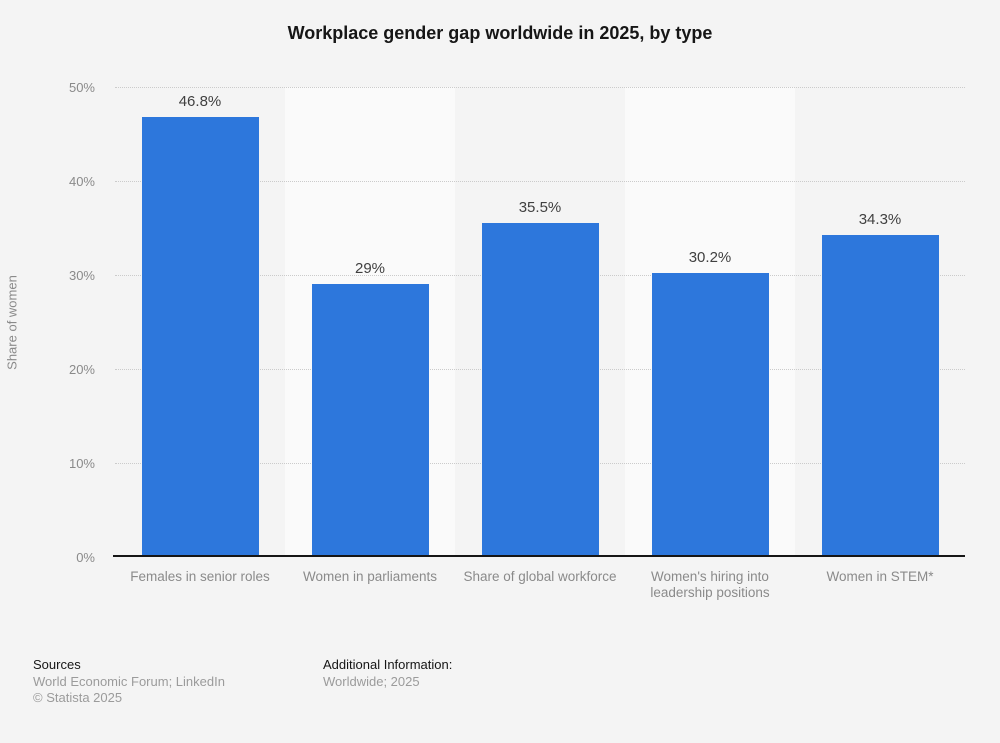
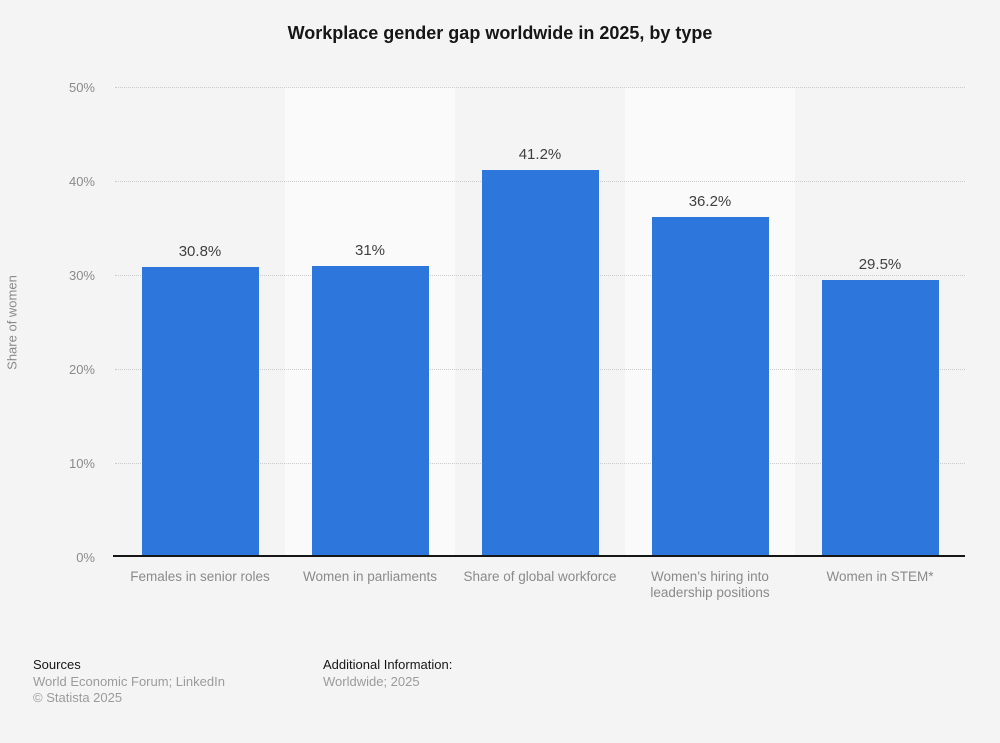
Females in senior roles: 46.8% -> 30.8%
Women in parliaments: 29% -> 31%
Share of global workforce: 35.5% -> 41.2%
Women's hiring into leadership positions: 30.2% -> 36.2%
Women in STEM*: 34.3% -> 29.5%
